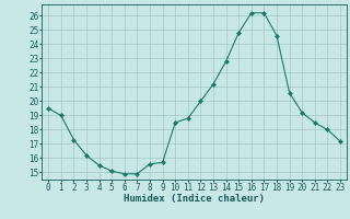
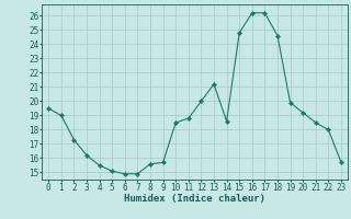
14: 22.8 -> 18.6
19: 20.6 -> 19.9
23: 17.2 -> 15.7
